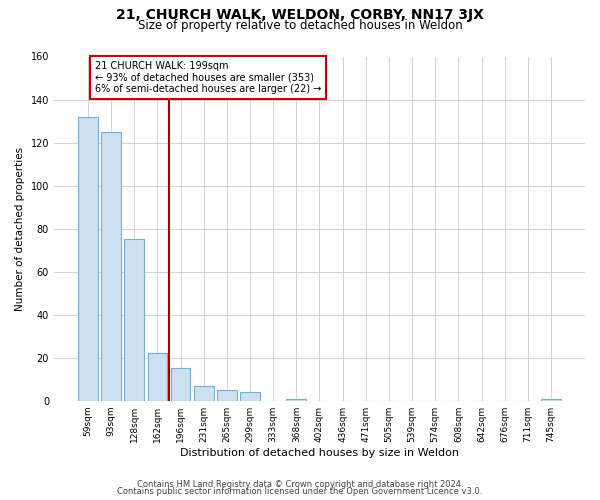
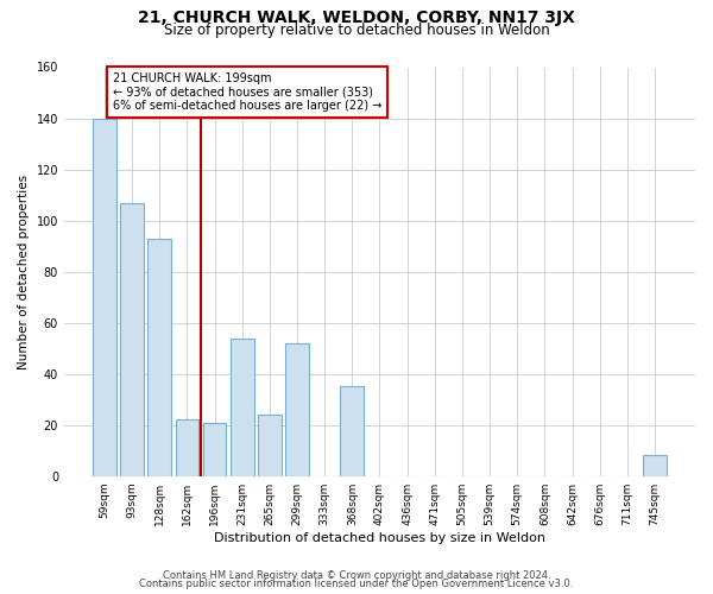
59sqm: 132 -> 140
93sqm: 125 -> 107
128sqm: 75 -> 93
196sqm: 15 -> 21
231sqm: 7 -> 54
265sqm: 5 -> 24
299sqm: 4 -> 52
368sqm: 1 -> 35
745sqm: 1 -> 8
